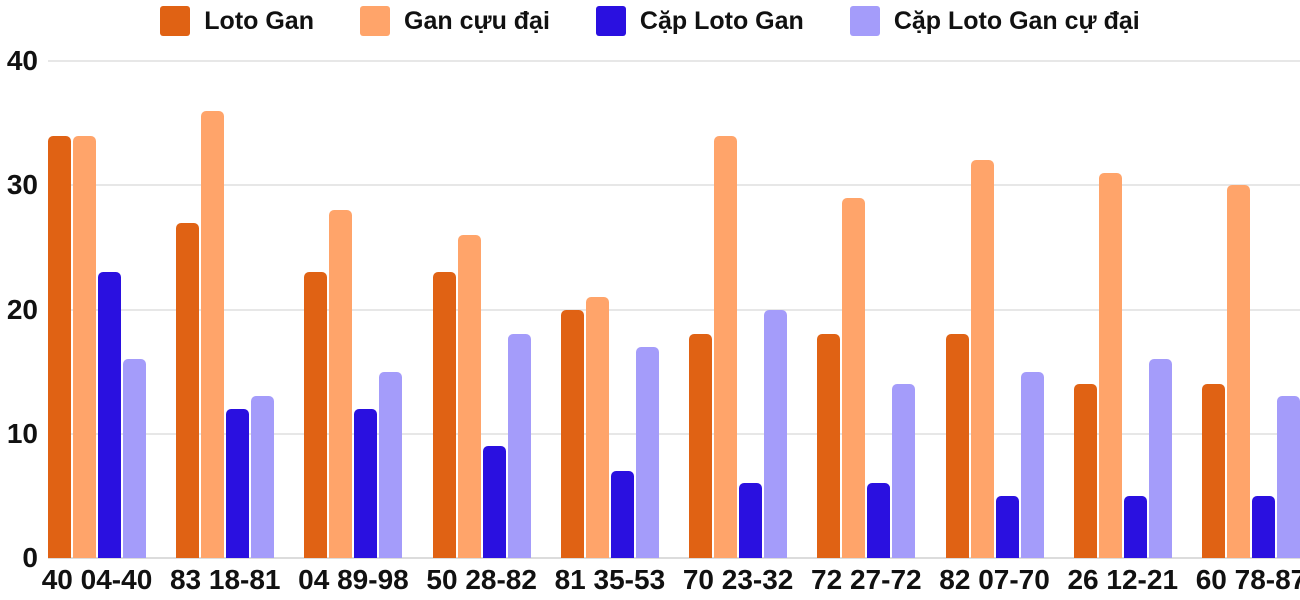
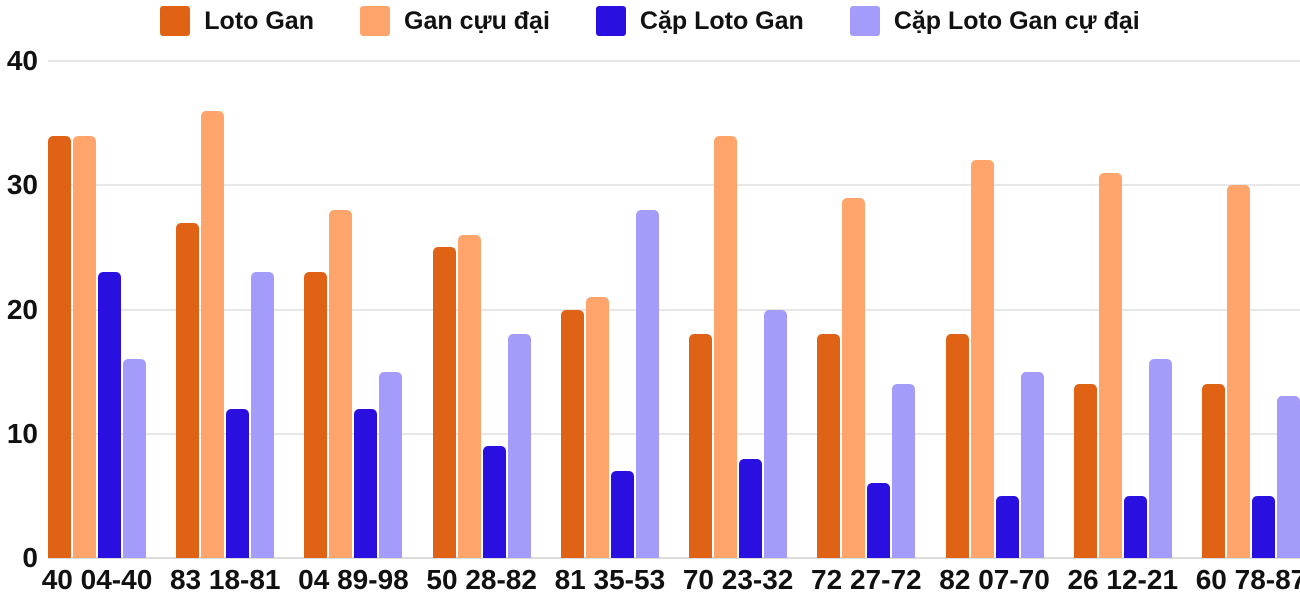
Cặp Loto Gan cự đại/83 18-81: 13 -> 23
Loto Gan/50 28-82: 23 -> 25
Cặp Loto Gan cự đại/81 35-53: 17 -> 28
Cặp Loto Gan/70 23-32: 6 -> 8
